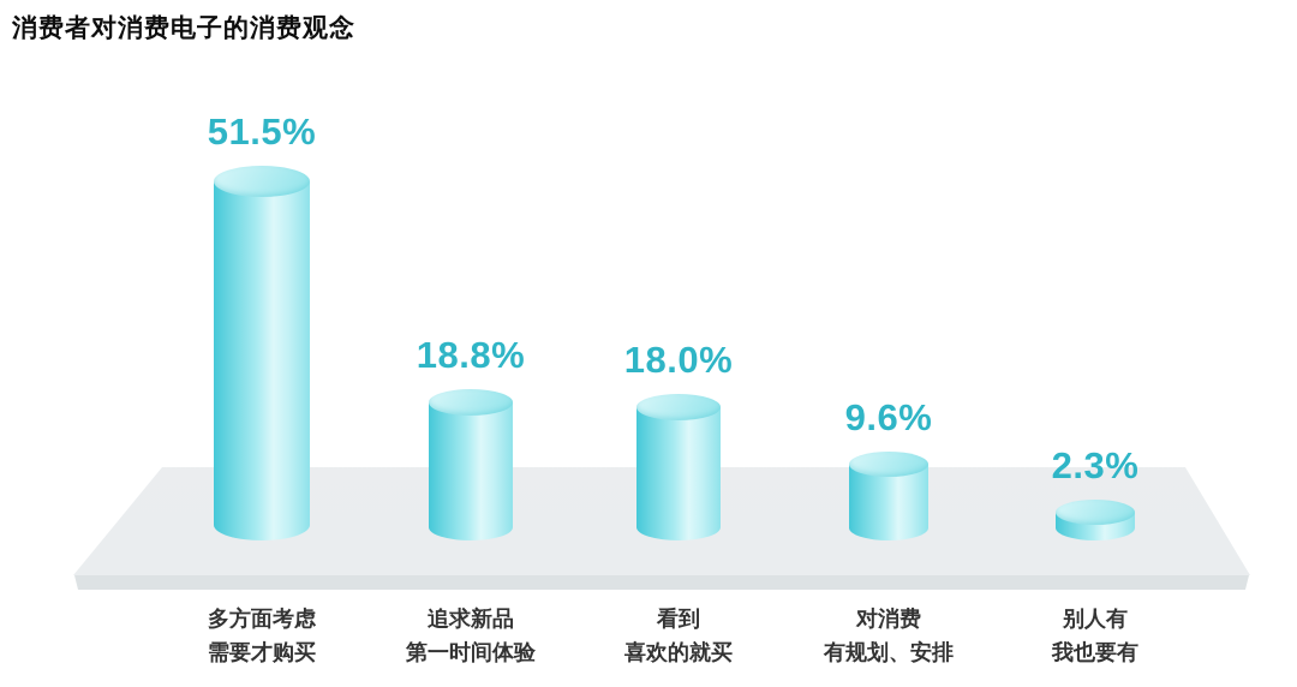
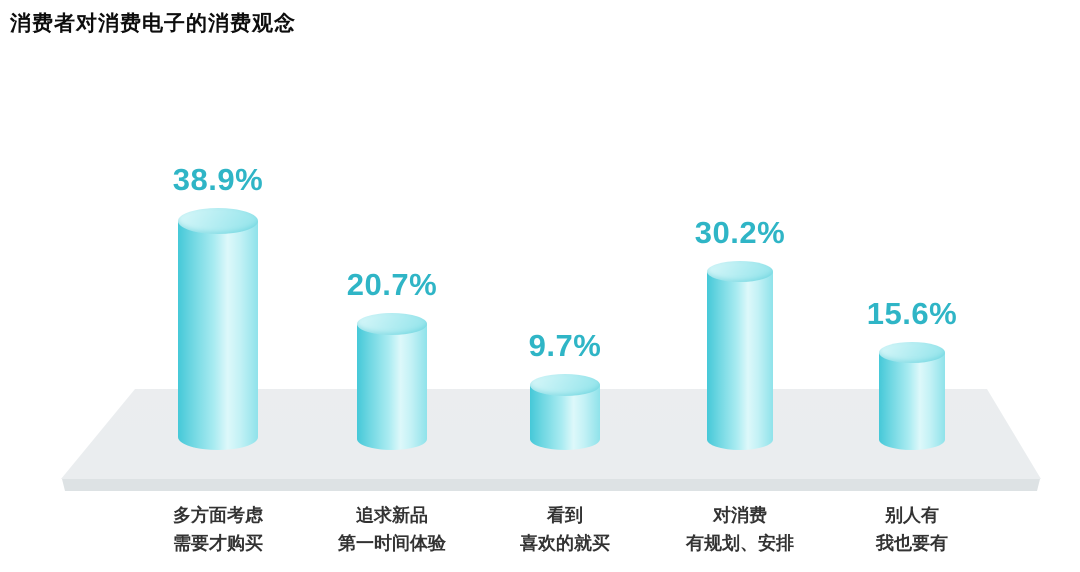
多方面考虑 需要才购买: 51.5% -> 38.9%
追求新品 第一时间体验: 18.8% -> 20.7%
看到 喜欢的就买: 18.0% -> 9.7%
对消费 有规划、安排: 9.6% -> 30.2%
别人有 我也要有: 2.3% -> 15.6%
